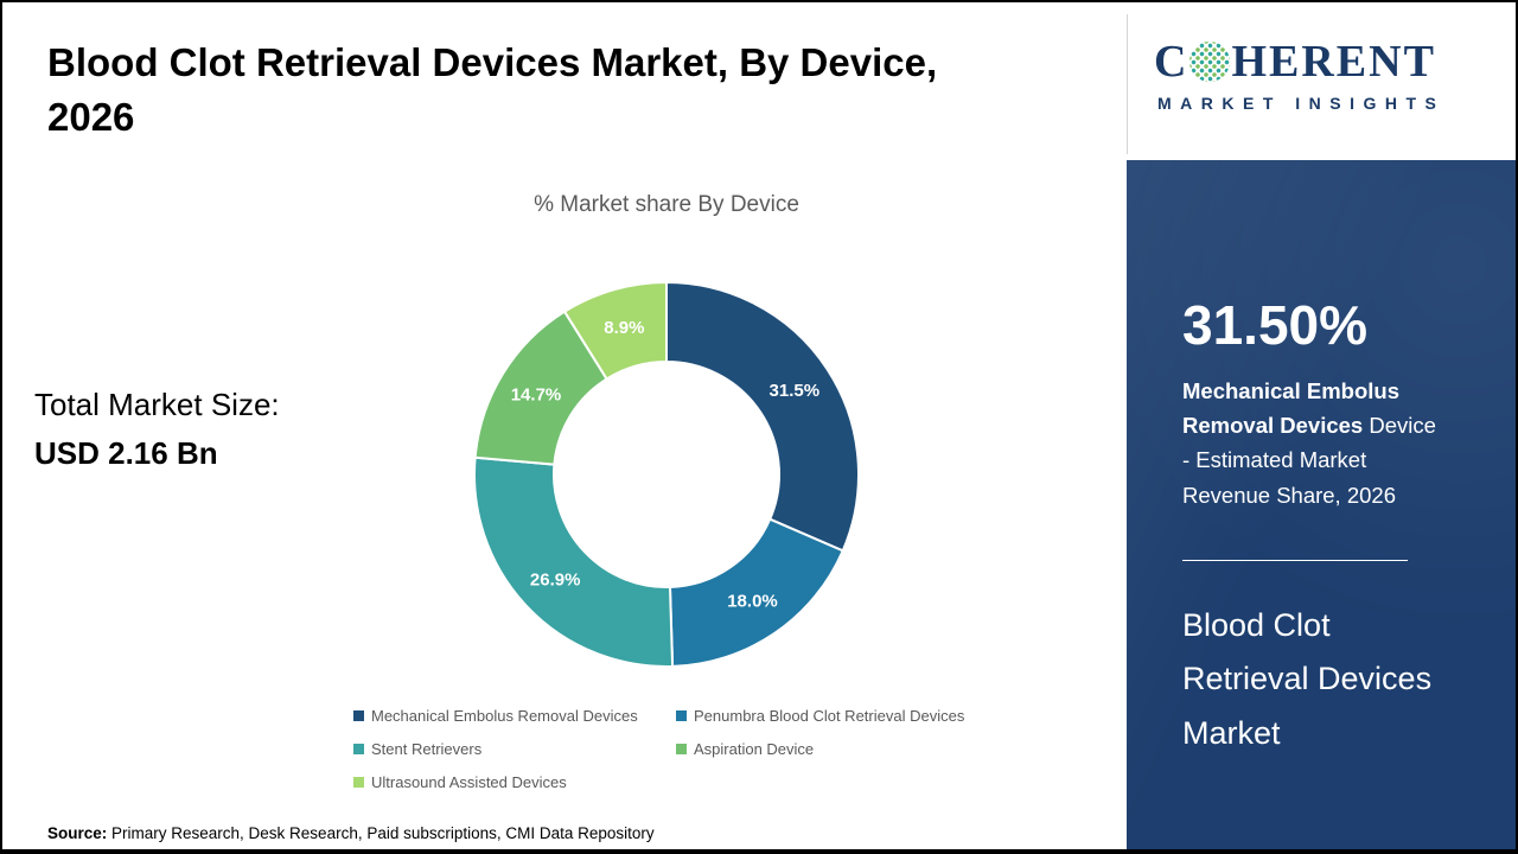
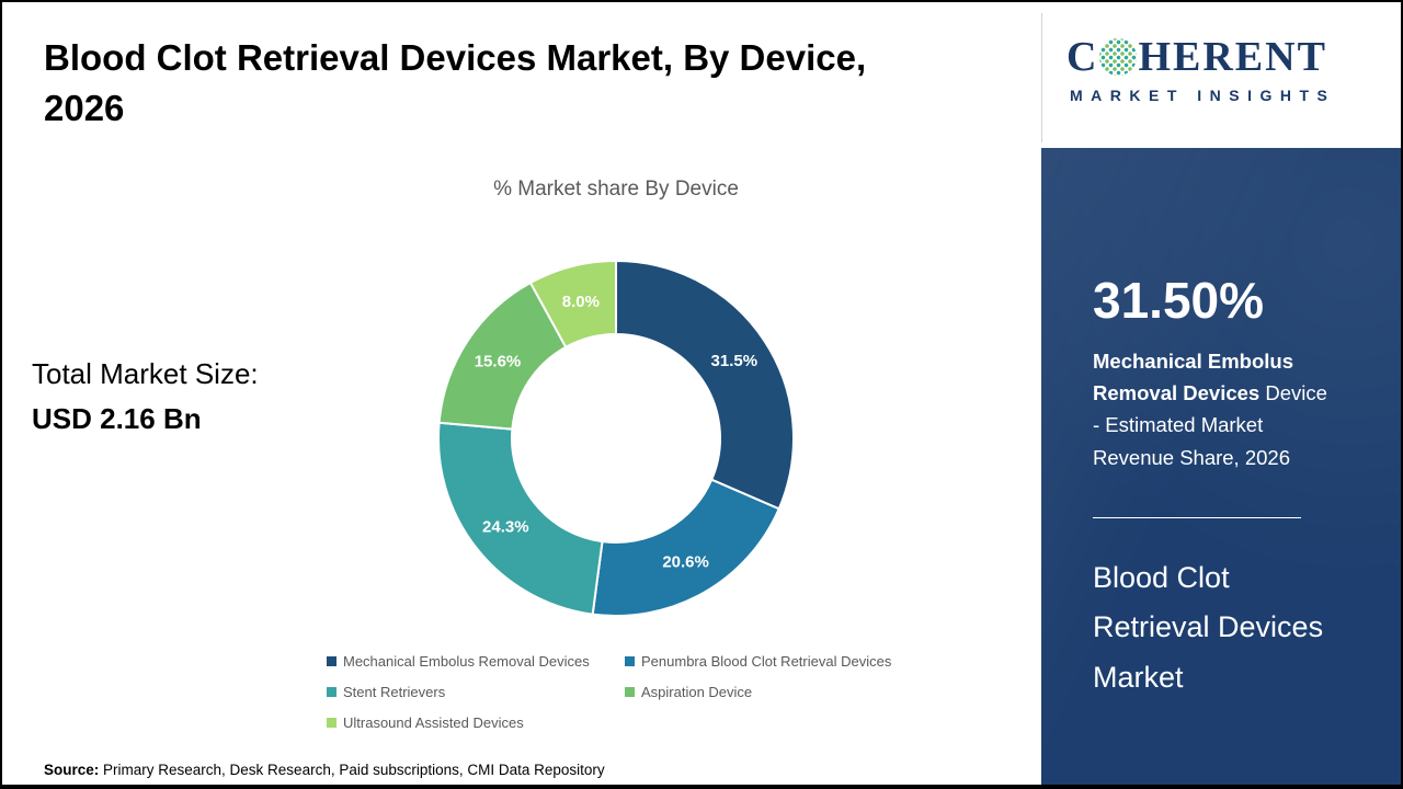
Penumbra Blood Clot Retrieval Devices: 18.0% -> 20.6%
Stent Retrievers: 26.9% -> 24.3%
Aspiration Device: 14.7% -> 15.6%
Ultrasound Assisted Devices: 8.9% -> 8.0%
